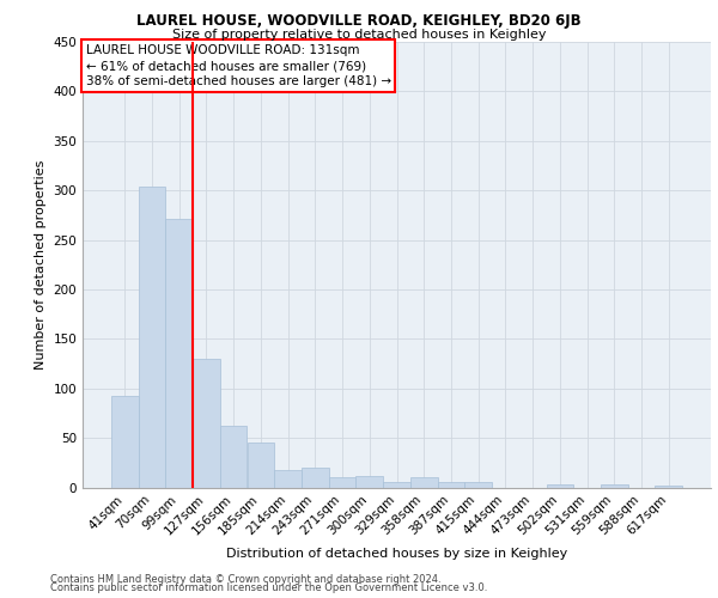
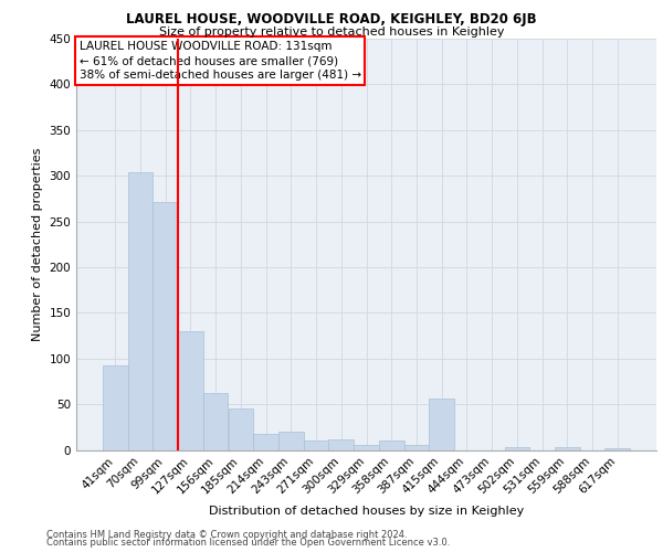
415sqm: 5 -> 56
